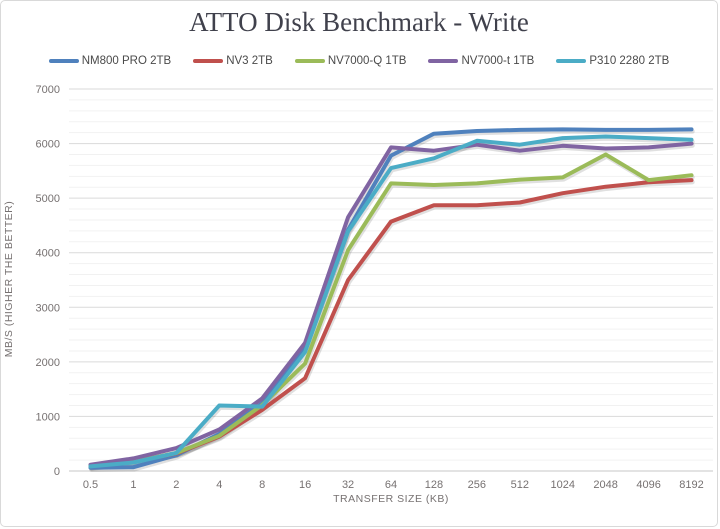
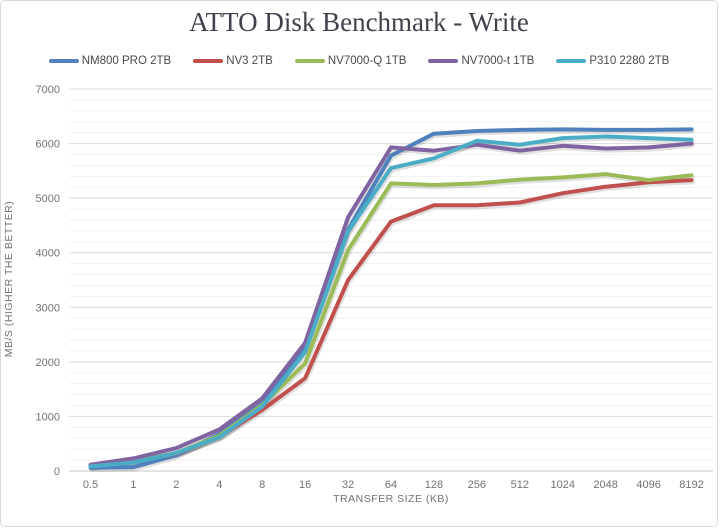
P310 2280 2TB/4: 1200 -> 600
NV7000-Q 1TB/2048: 5800 -> 5400
